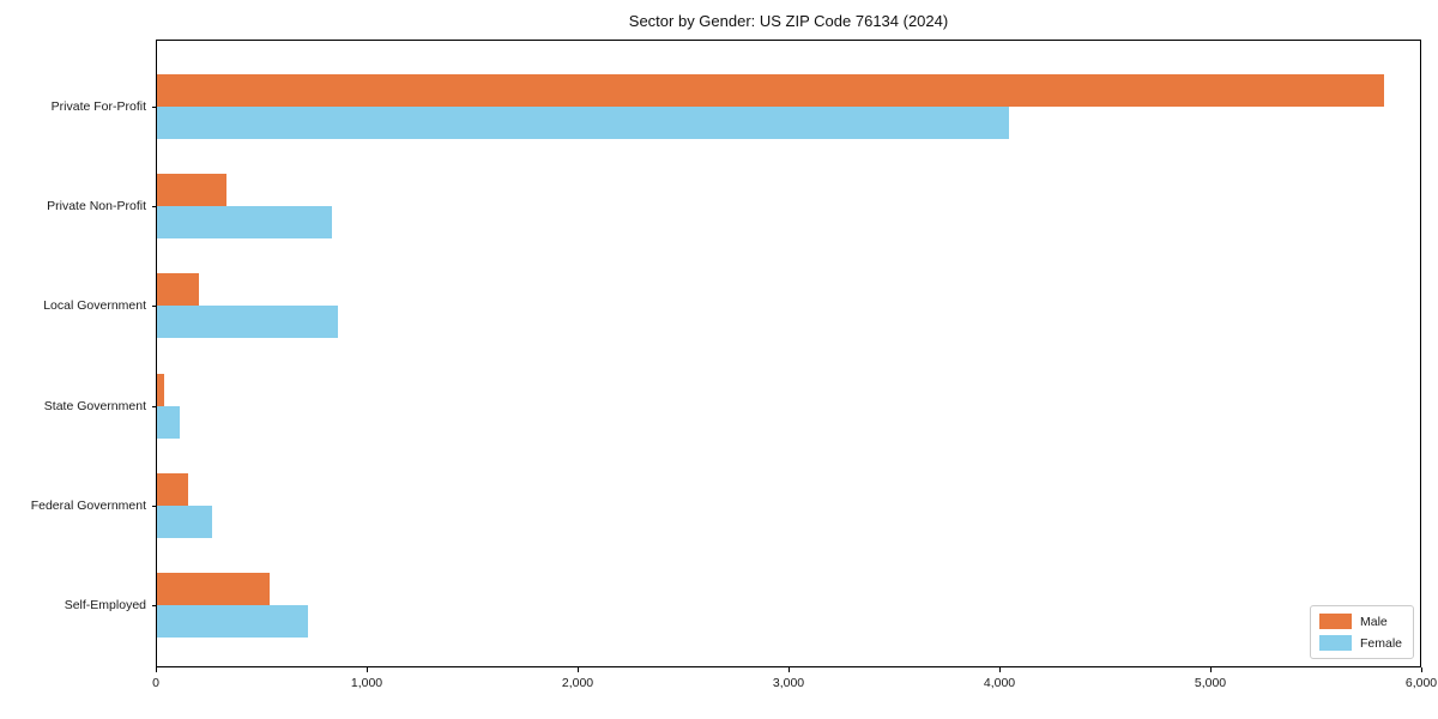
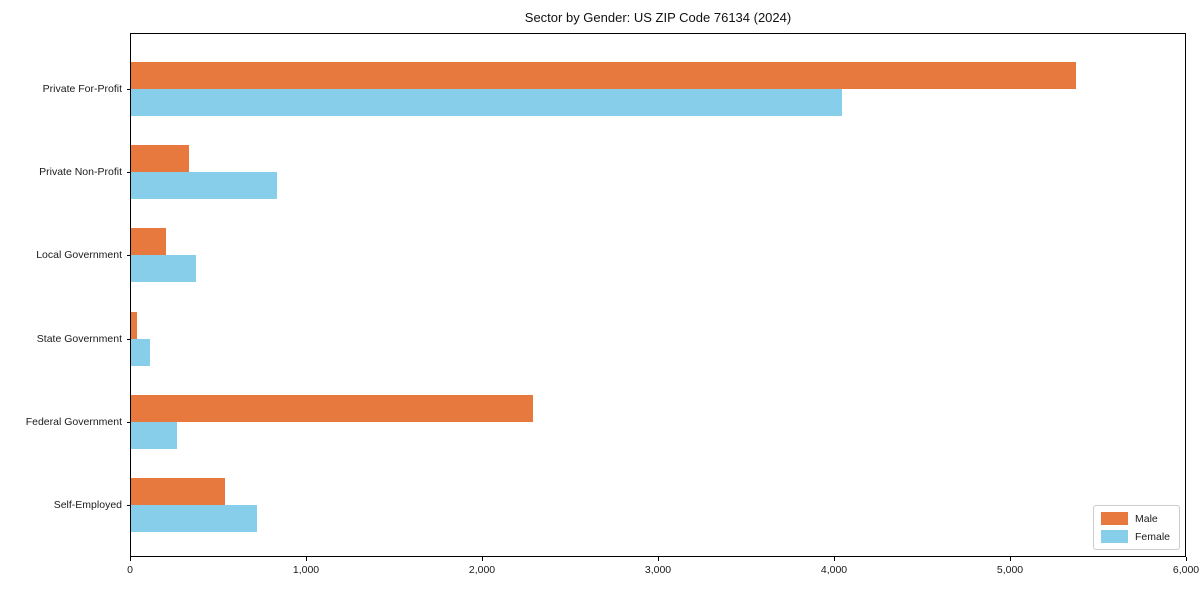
Male/Private For-Profit: 5830 -> 5380
Female/Local Government: 860 -> 370
Male/Federal Government: 150 -> 2290
